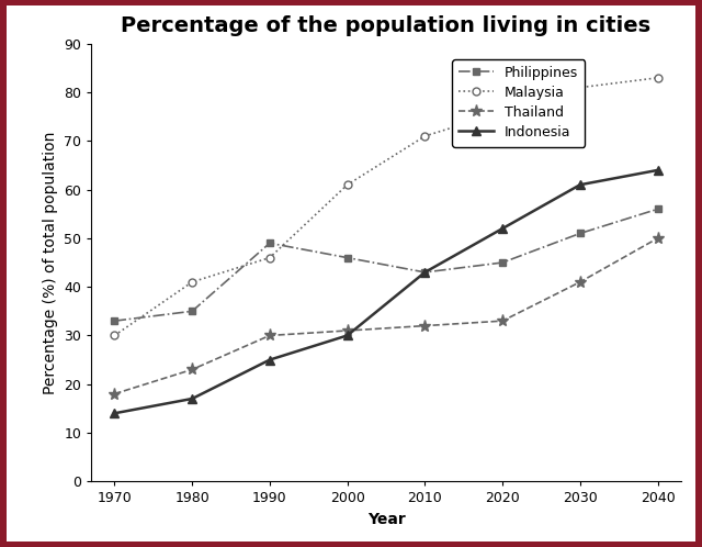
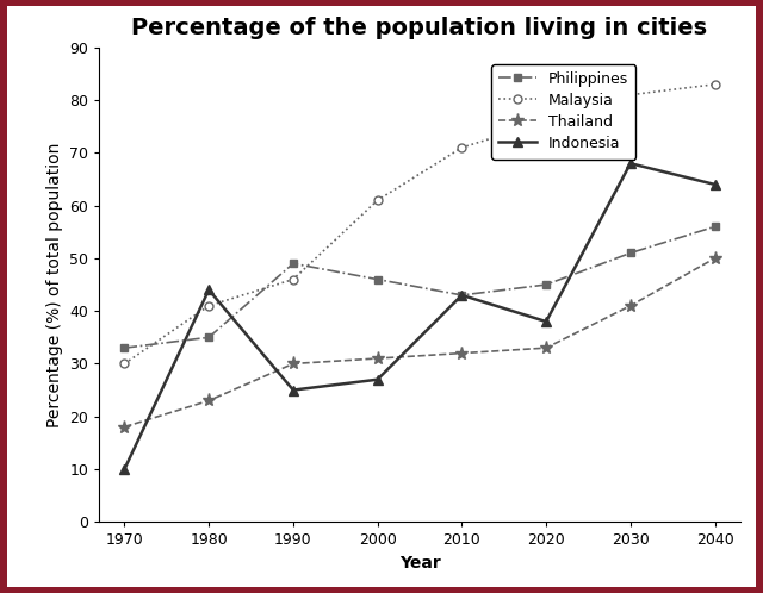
Indonesia/1970: 14 -> 10
Indonesia/1980: 17 -> 44
Indonesia/2000: 30 -> 27
Indonesia/2020: 52 -> 38
Indonesia/2030: 61 -> 68
